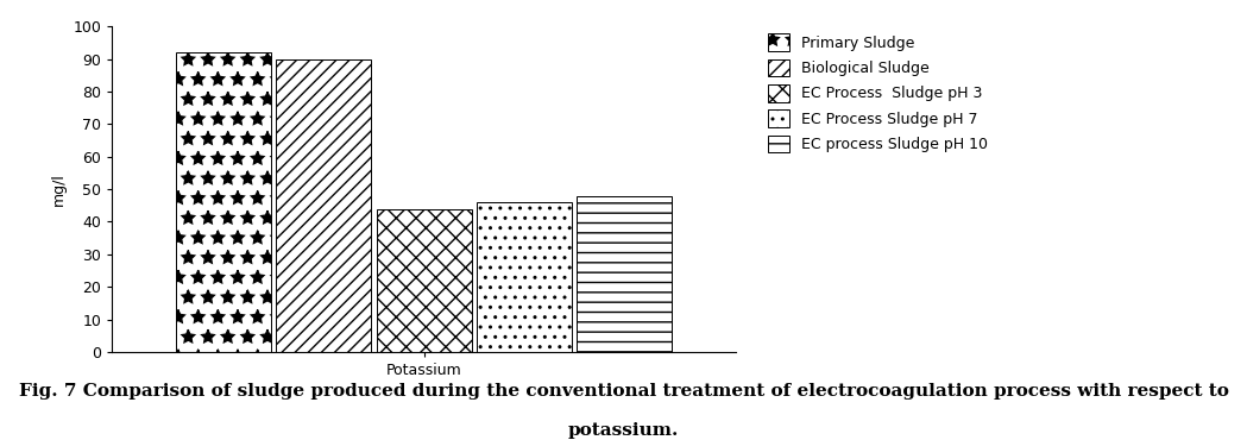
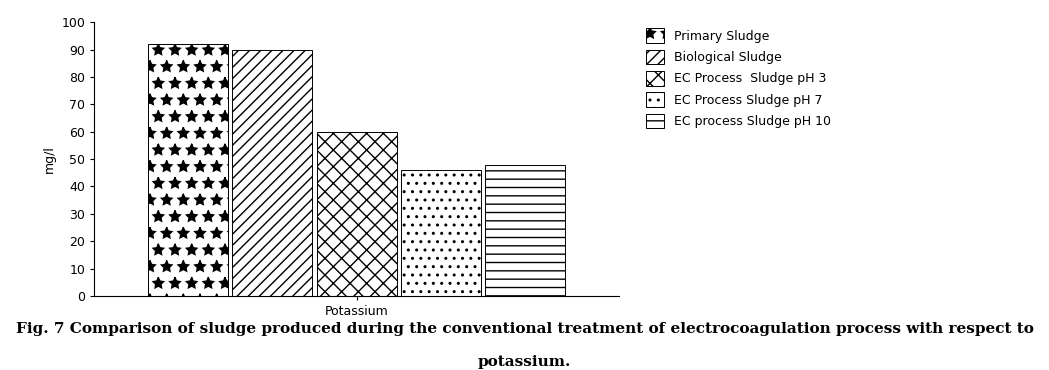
Potassium: 44 -> 60
